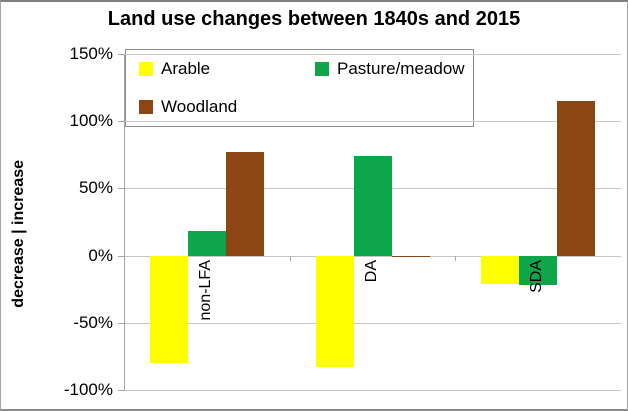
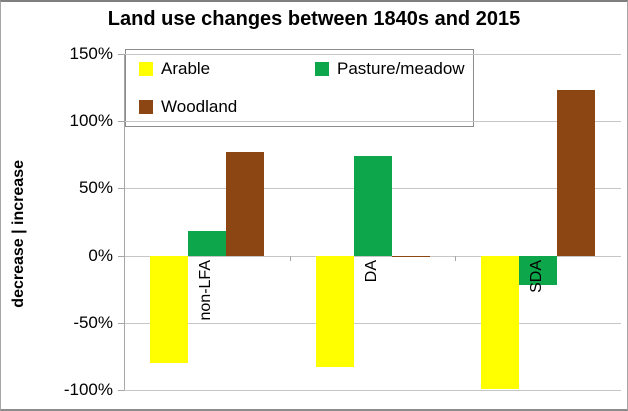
Arable/SDA: -21% -> -99%
Woodland/SDA: 115% -> 123%
